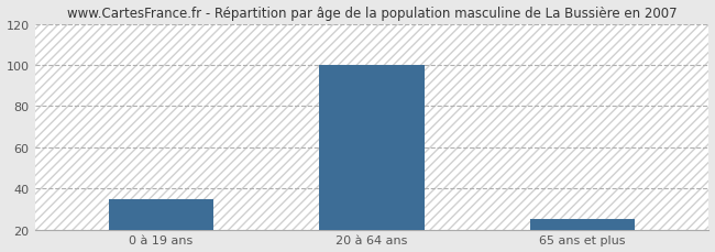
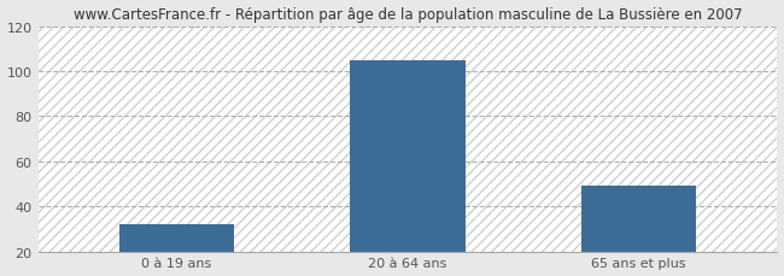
0 à 19 ans: 35 -> 32
20 à 64 ans: 100 -> 105
65 ans et plus: 25 -> 49
